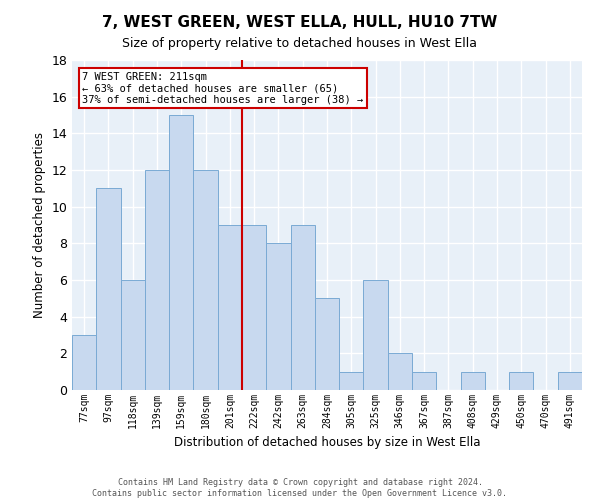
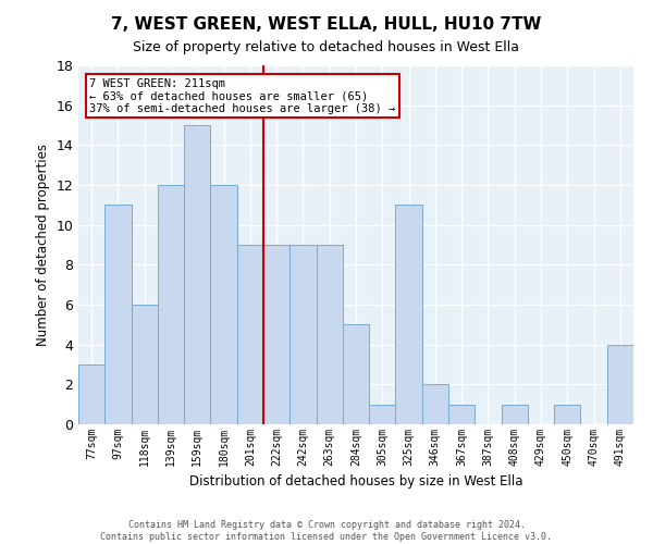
242sqm: 8 -> 9
325sqm: 6 -> 11
491sqm: 1 -> 4
